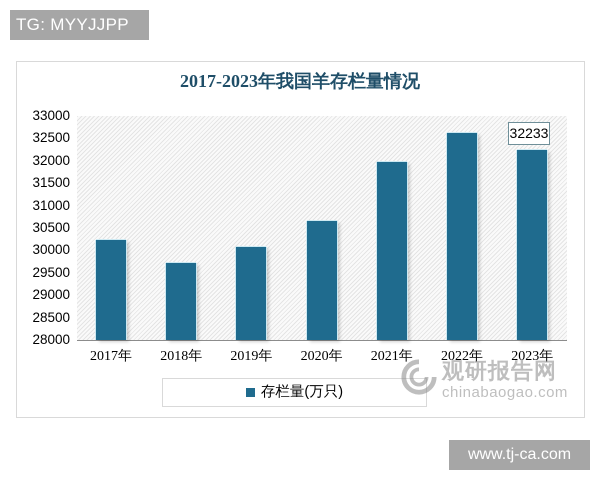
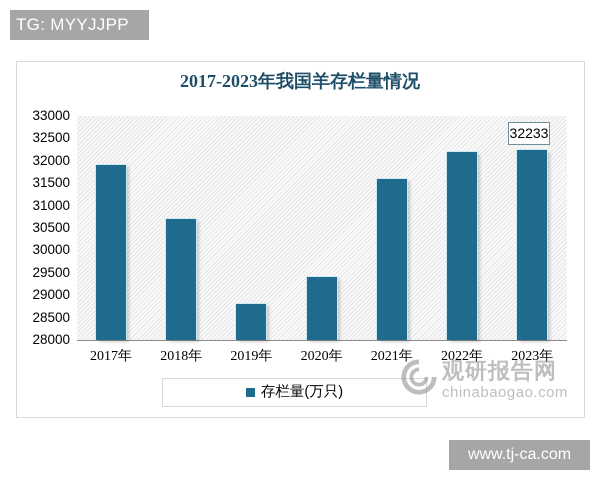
2017年: 30200 -> 31900
2018年: 29700 -> 30700
2019年: 30100 -> 28800
2020年: 30700 -> 29400
2021年: 32000 -> 31600
2022年: 32600 -> 32200
